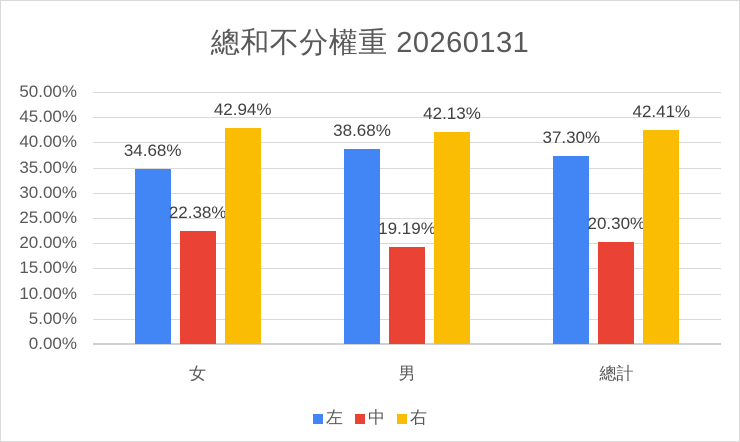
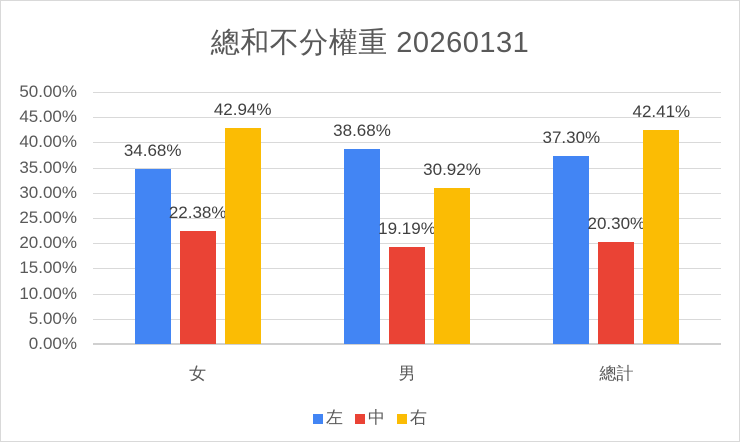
右/男: 42.13% -> 30.92%
